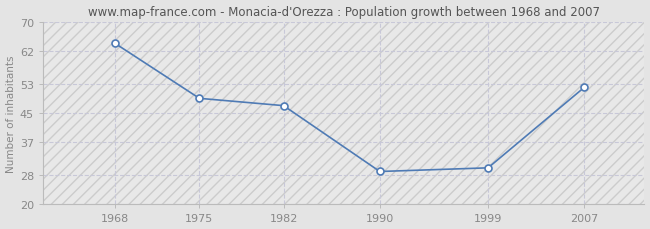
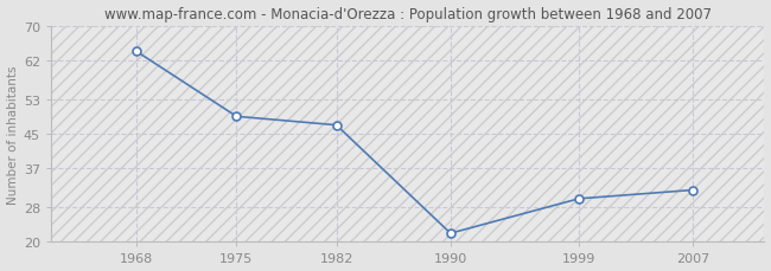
1990: 29 -> 22
2007: 52 -> 32
